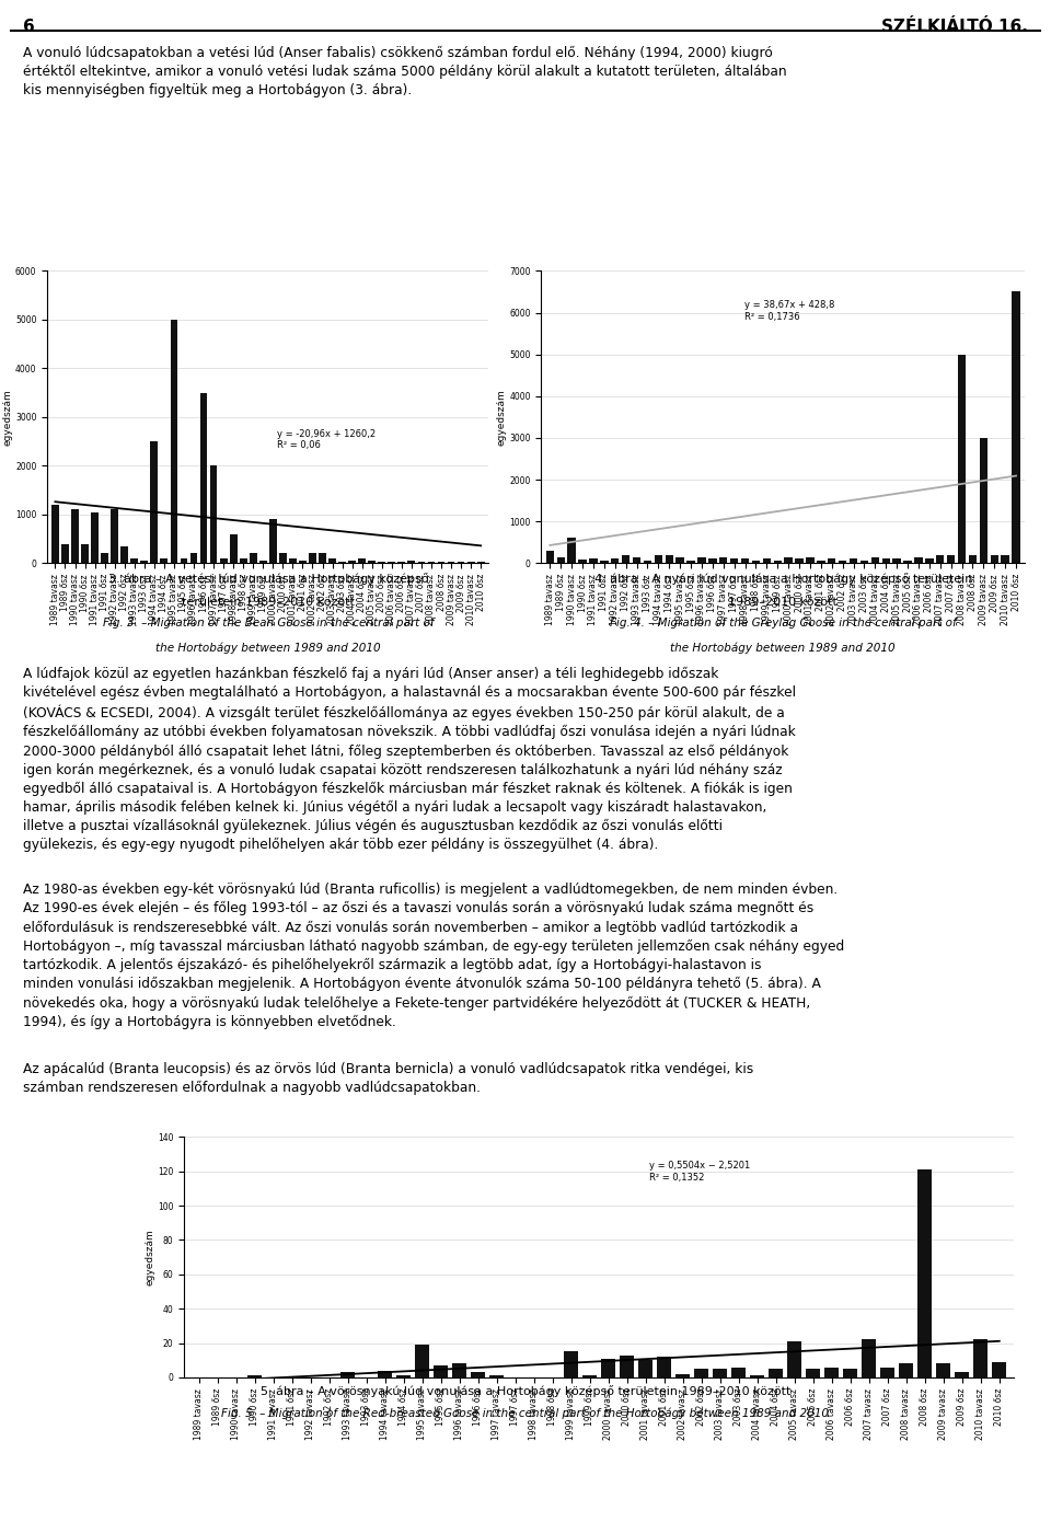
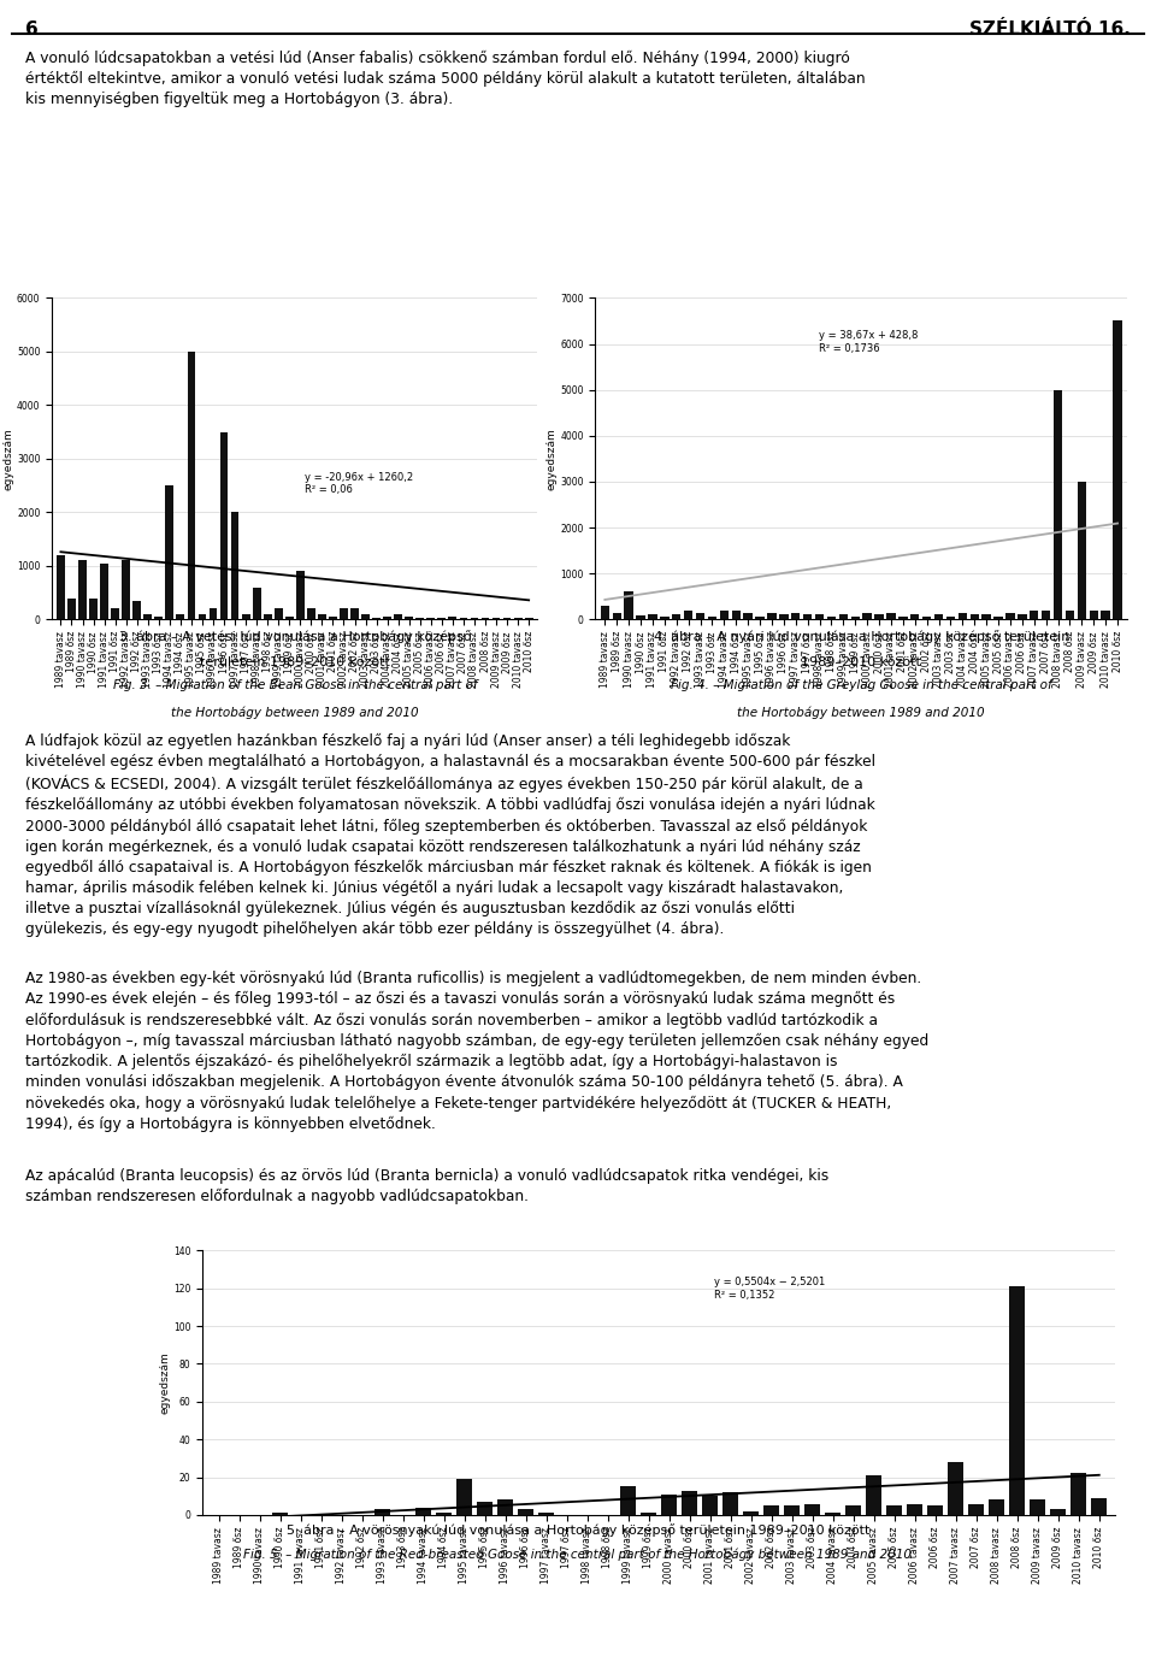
2007 tavasz: 22 -> 28
